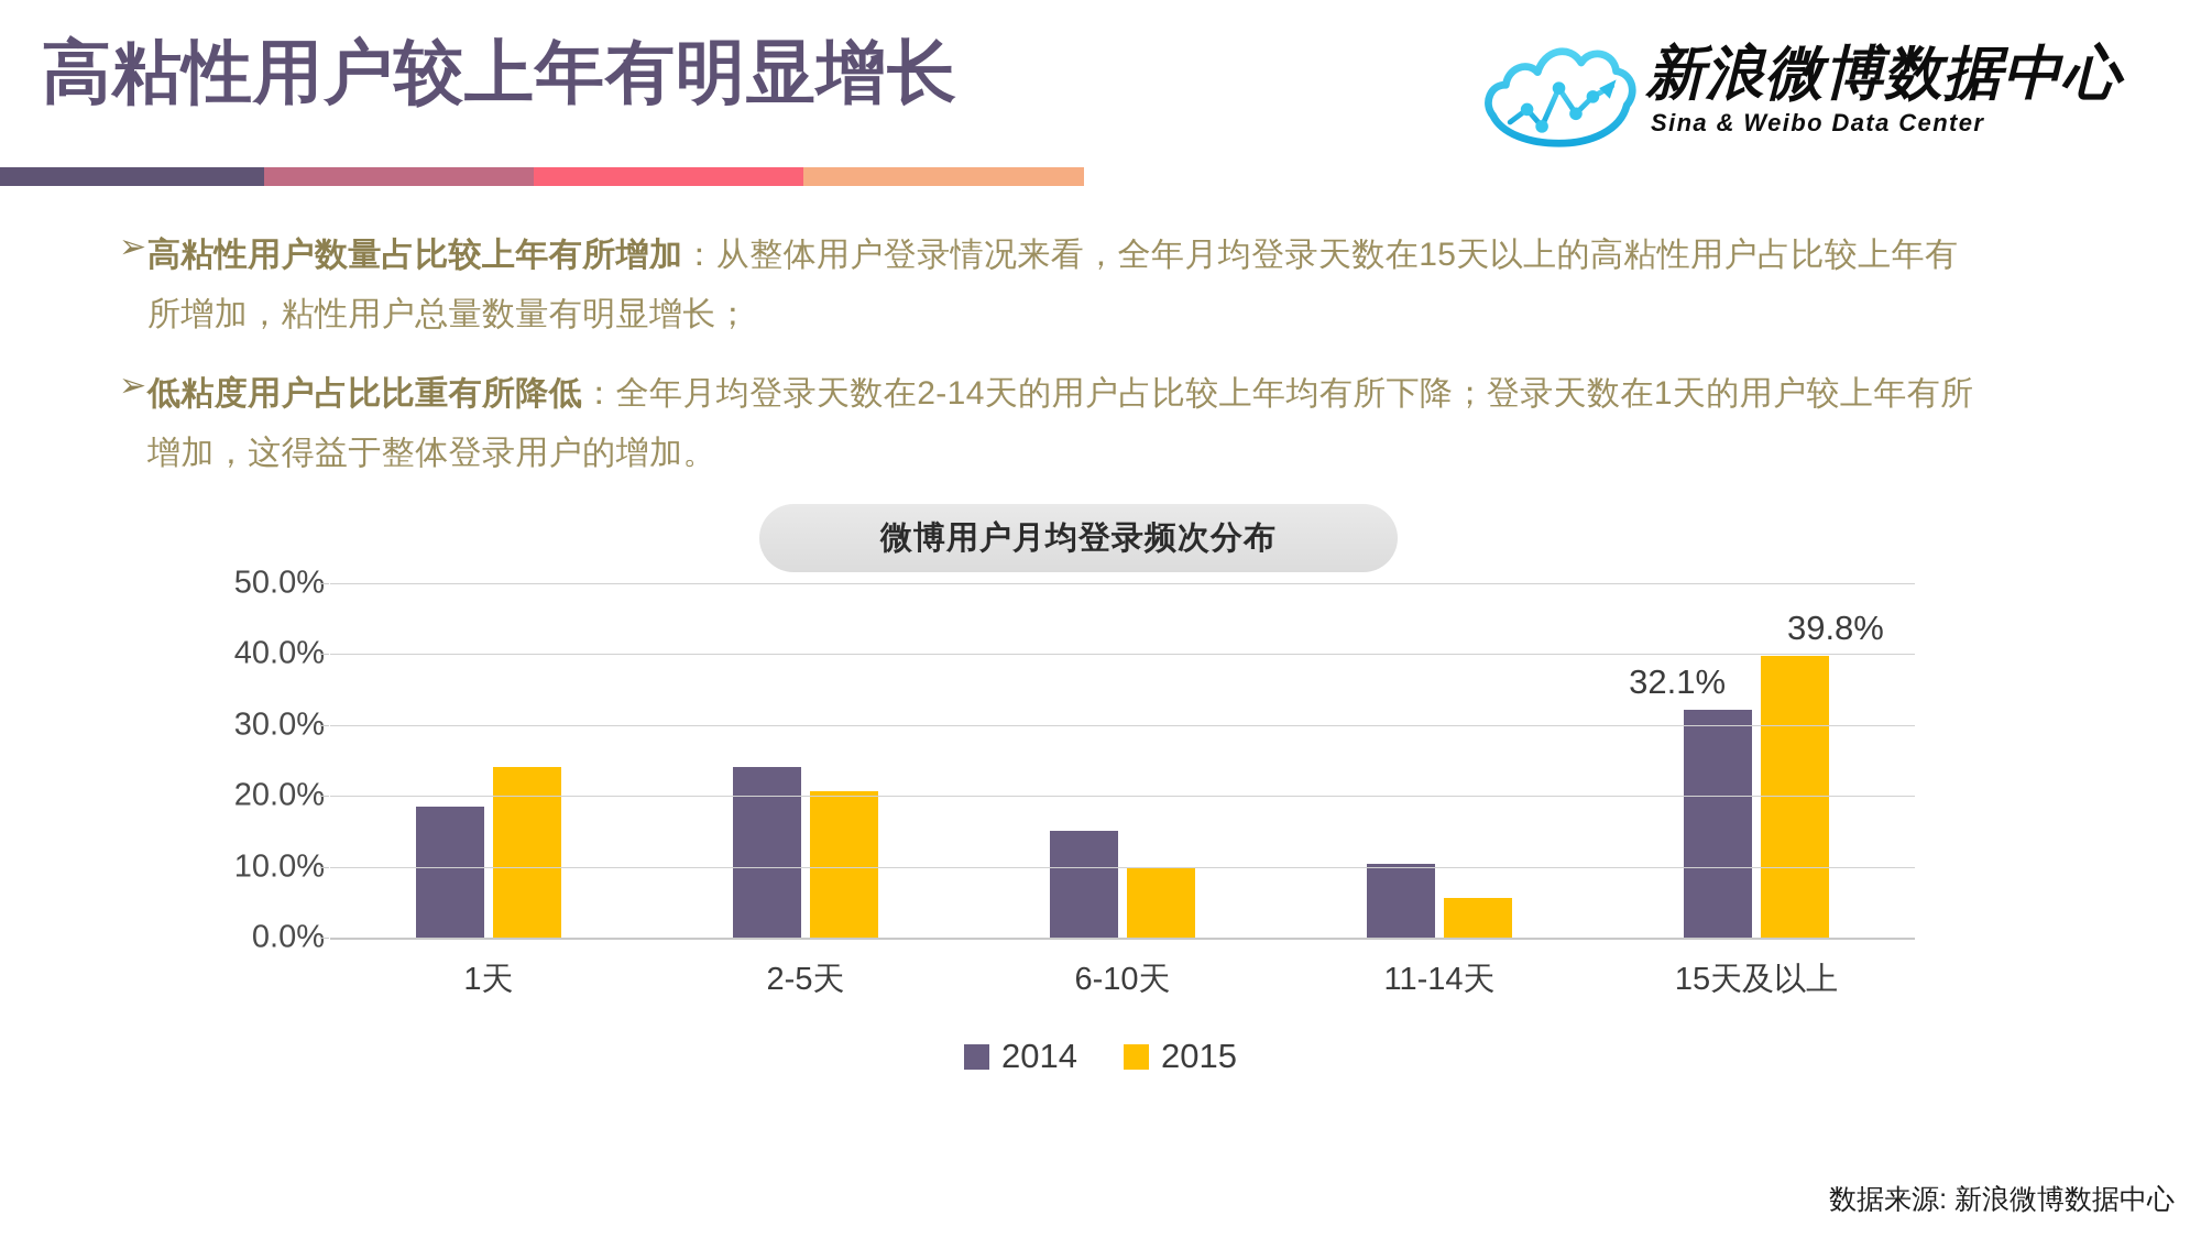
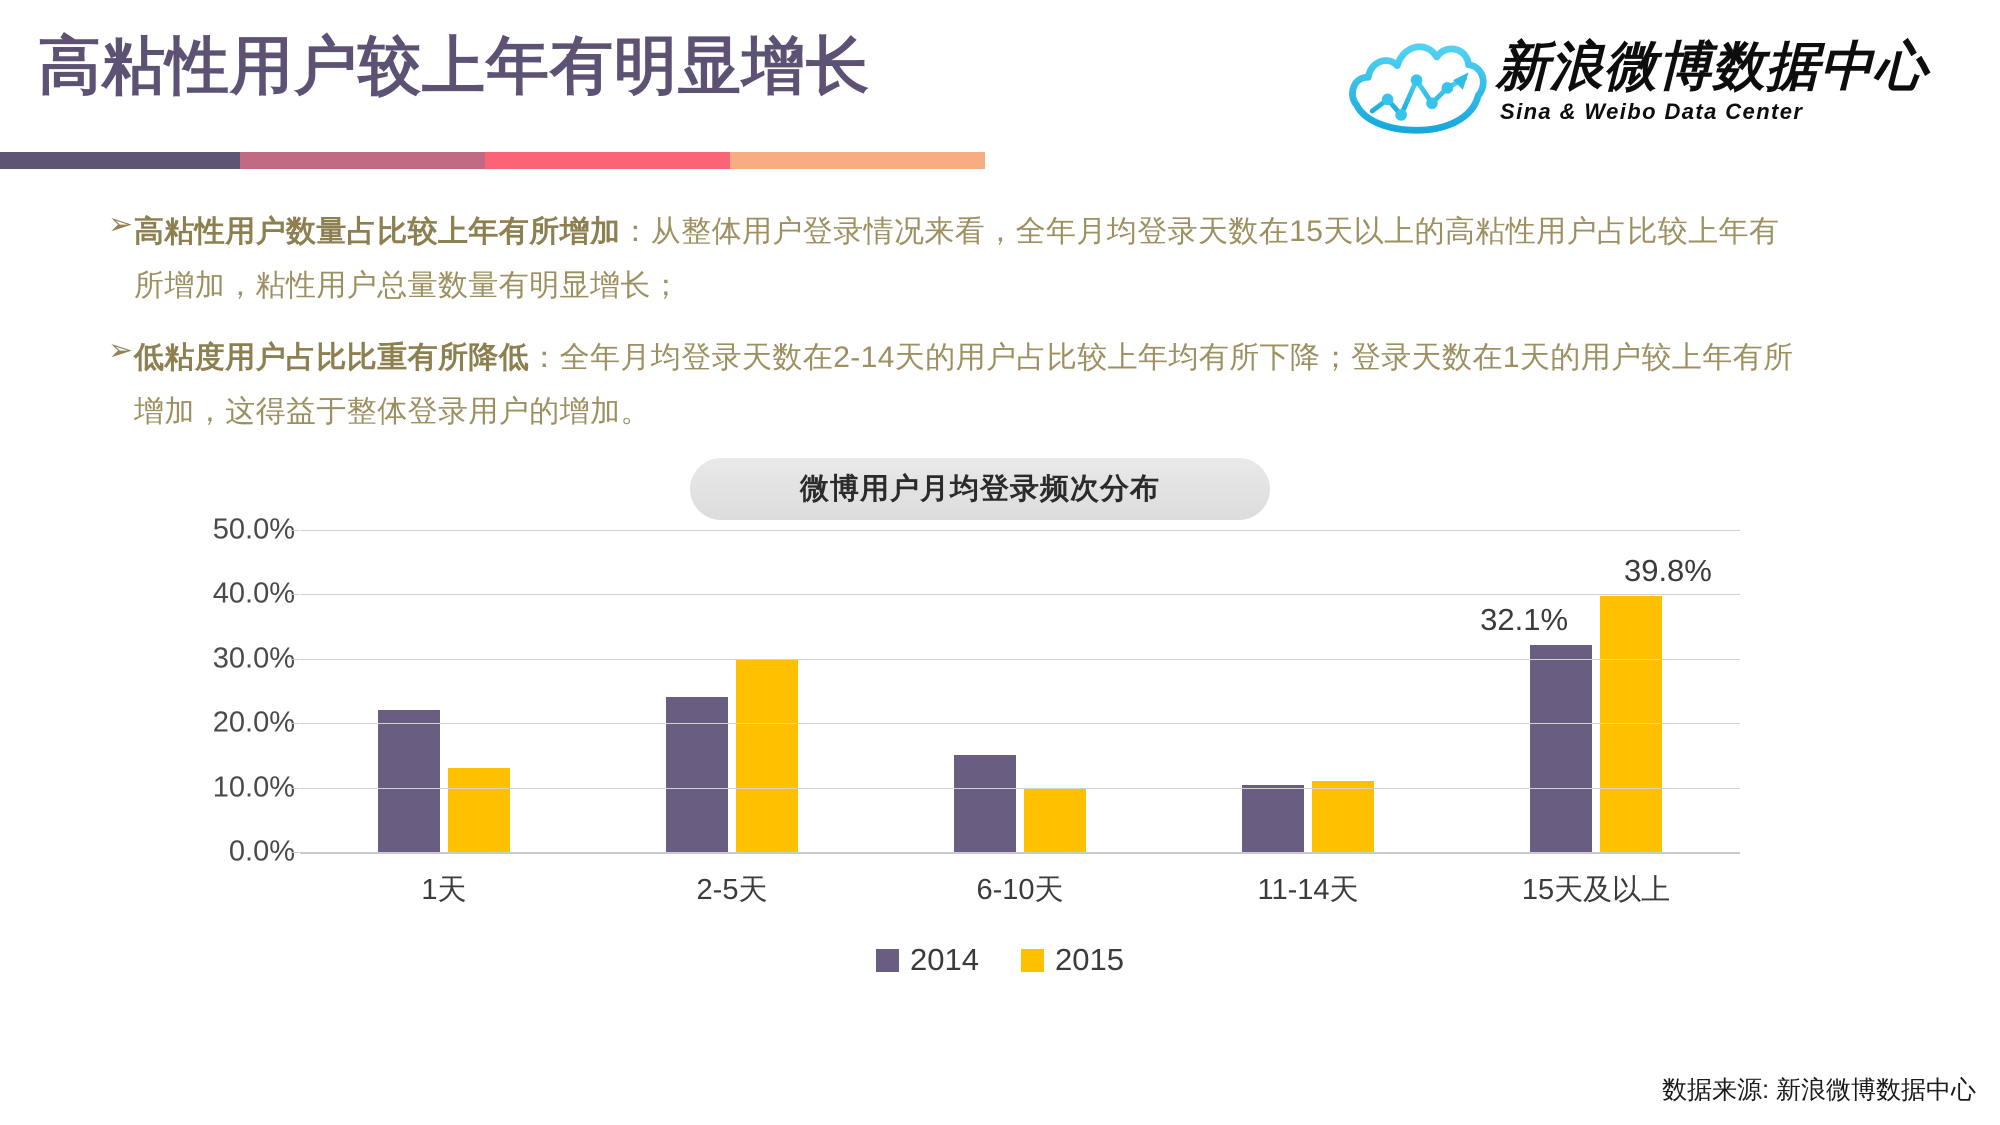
2014/1天: 18% -> 22%
2015/1天: 24% -> 13%
2015/2-5天: 21% -> 30%
2015/11-14天: 6% -> 11%
